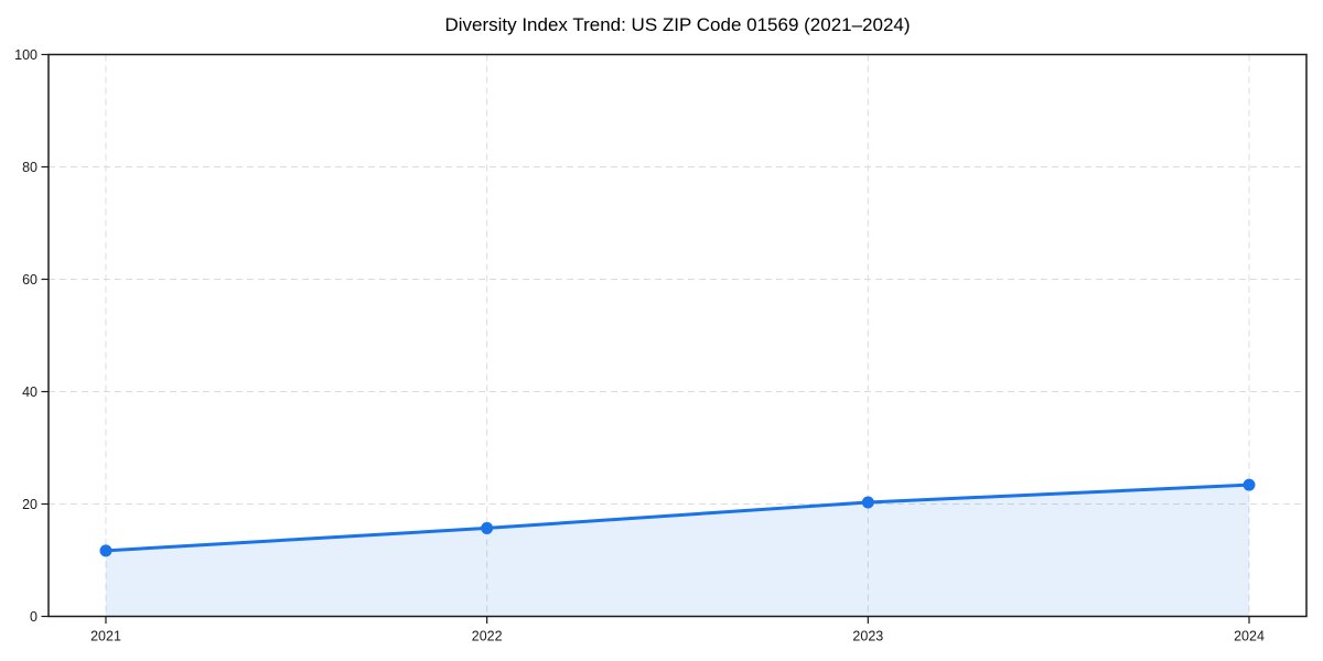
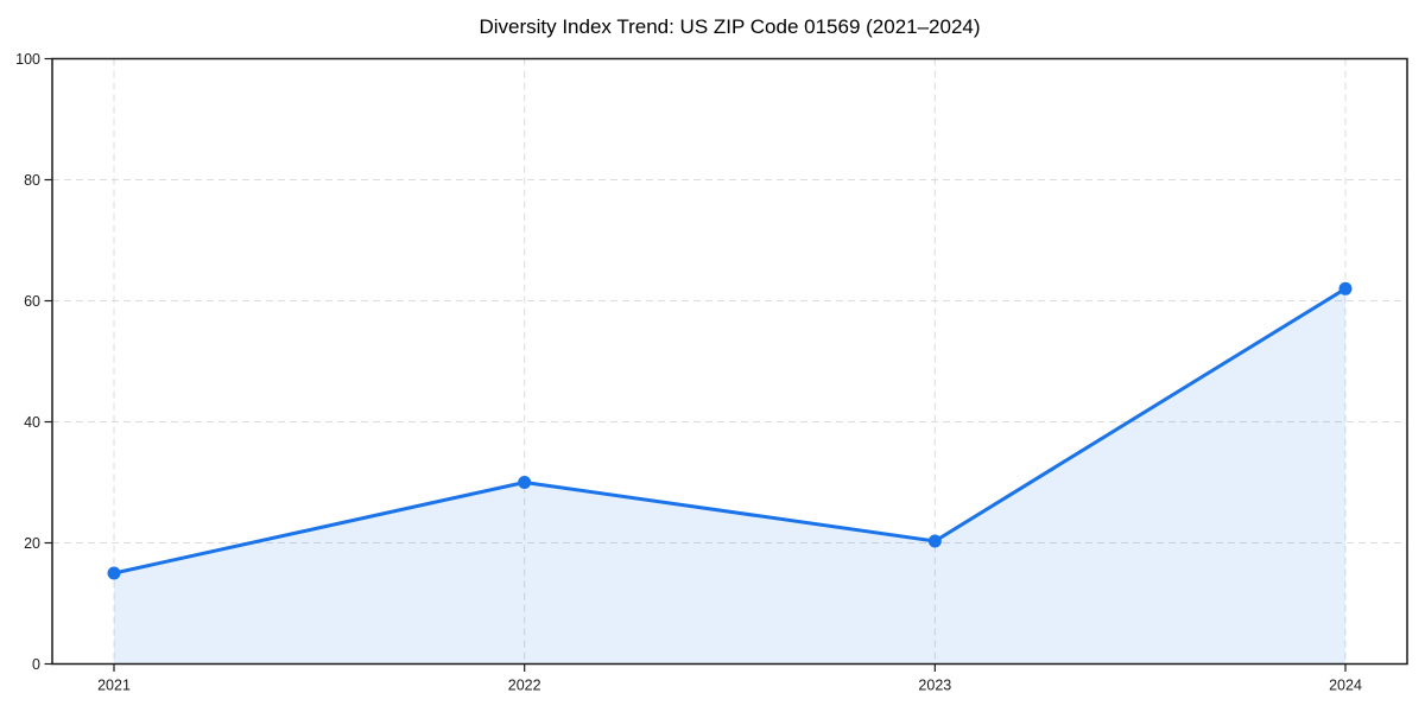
2021: 12 -> 15
2022: 16 -> 30
2024: 23 -> 62
